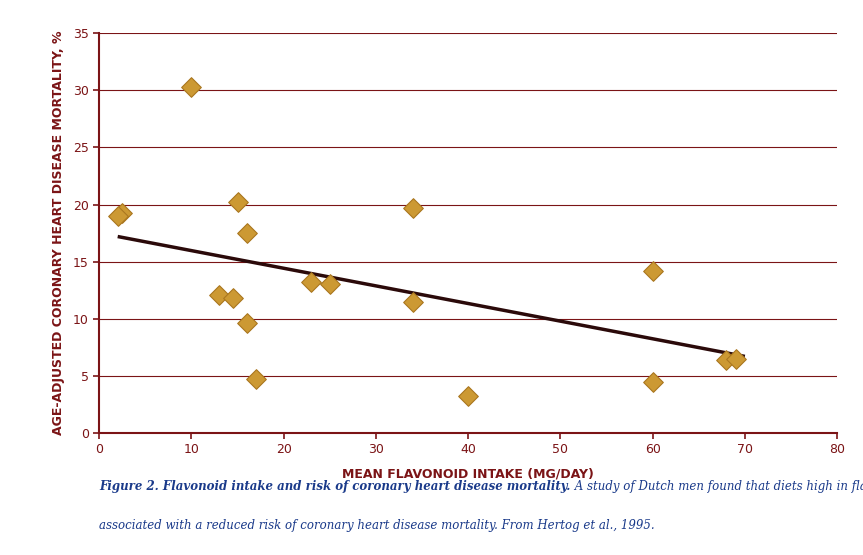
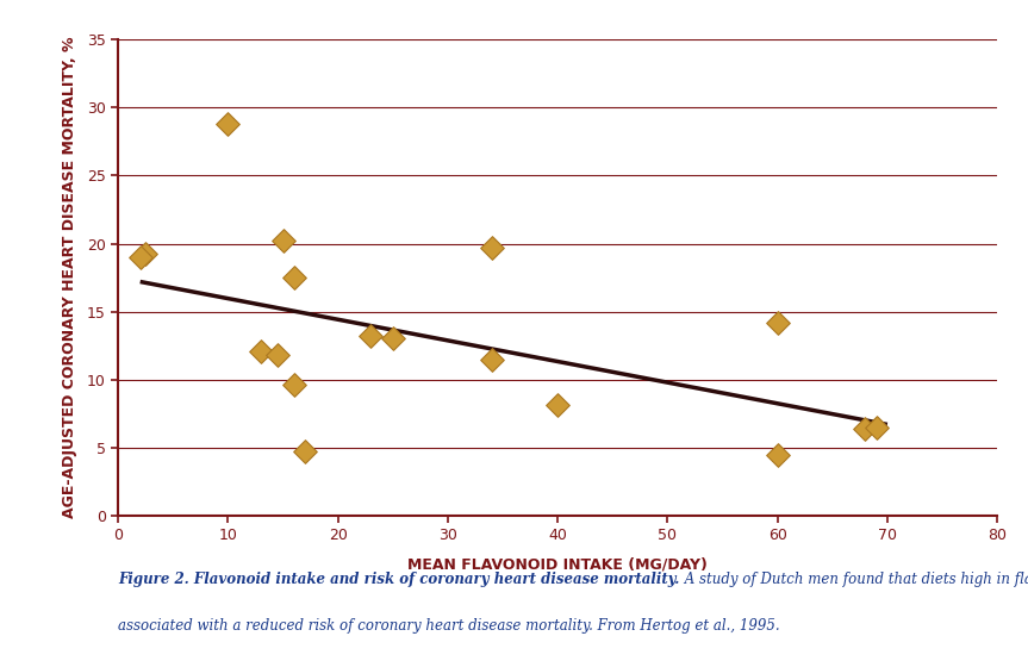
10: 30.3 -> 28.8
40: 3.2 -> 8.1
